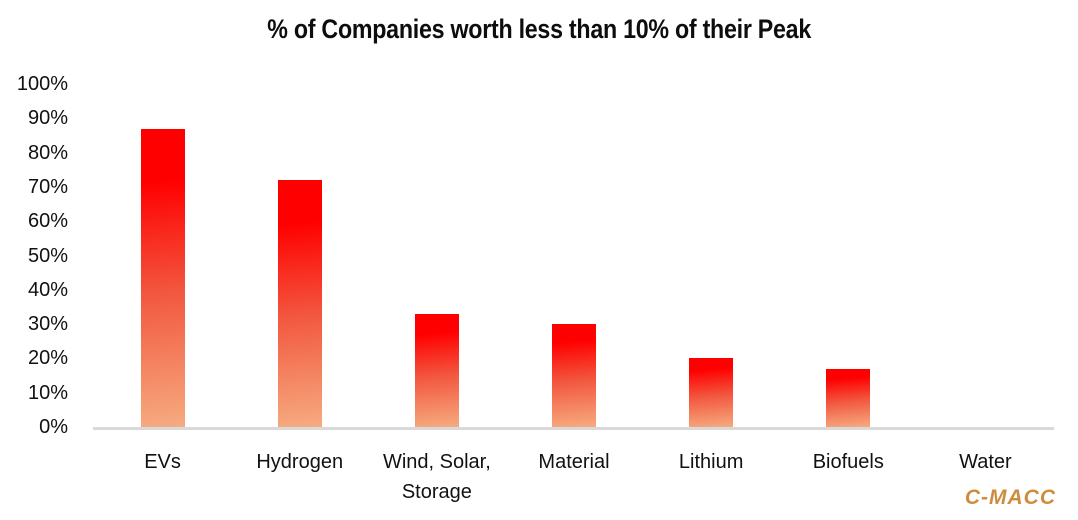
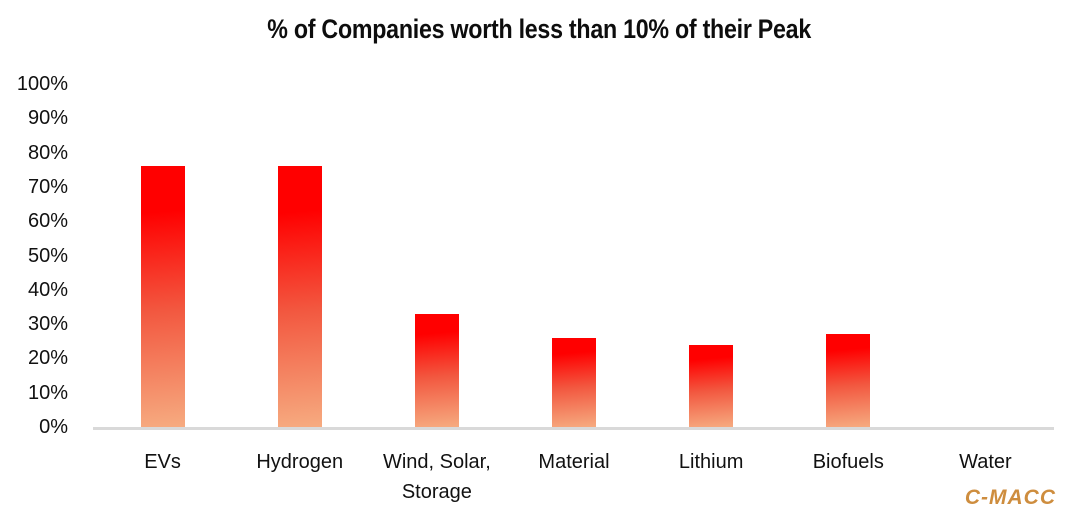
EVs: 87% -> 76%
Hydrogen: 72% -> 76%
Material: 30% -> 26%
Lithium: 20% -> 24%
Biofuels: 17% -> 27%
